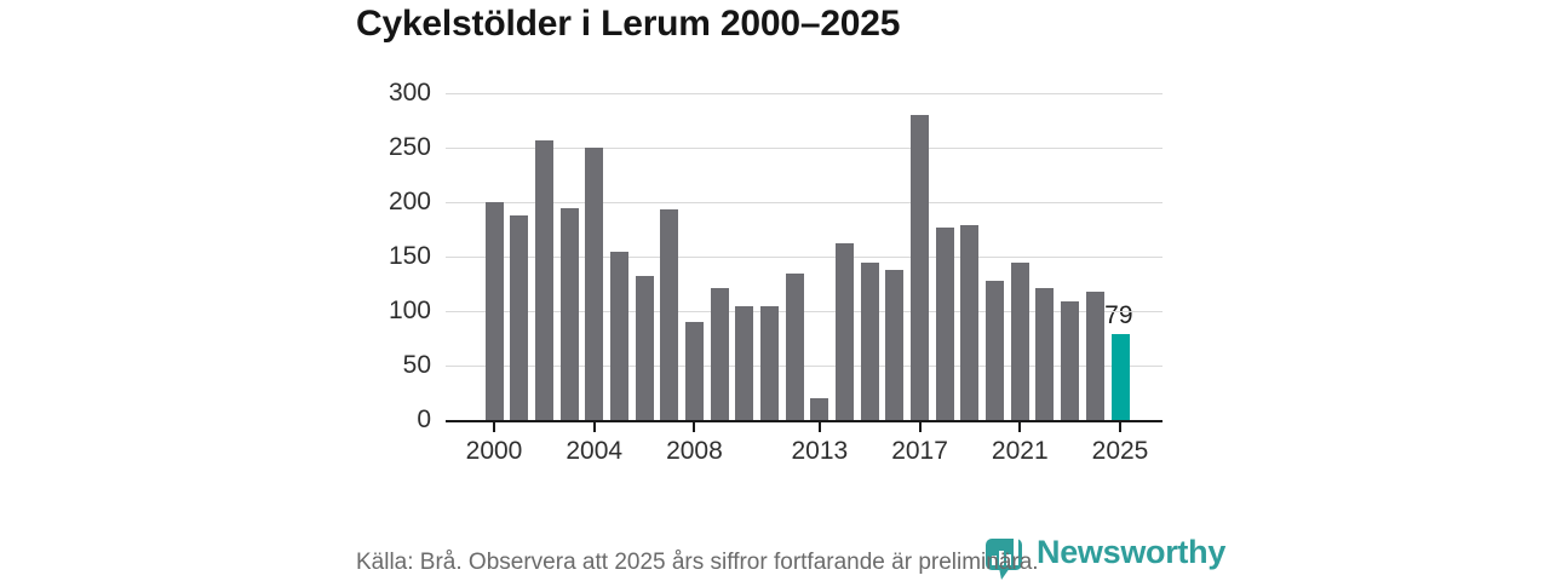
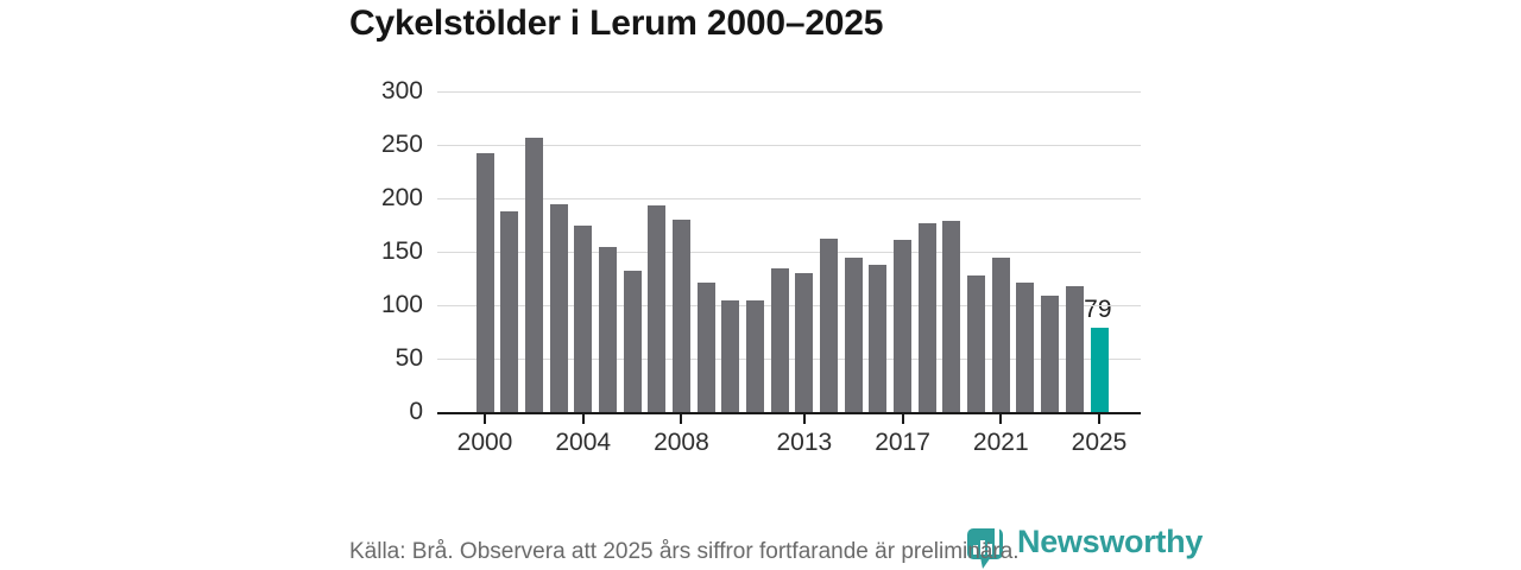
2000: 200 -> 240
2004: 250 -> 180
2008: 90 -> 180
2013: 20 -> 130
2017: 280 -> 160
